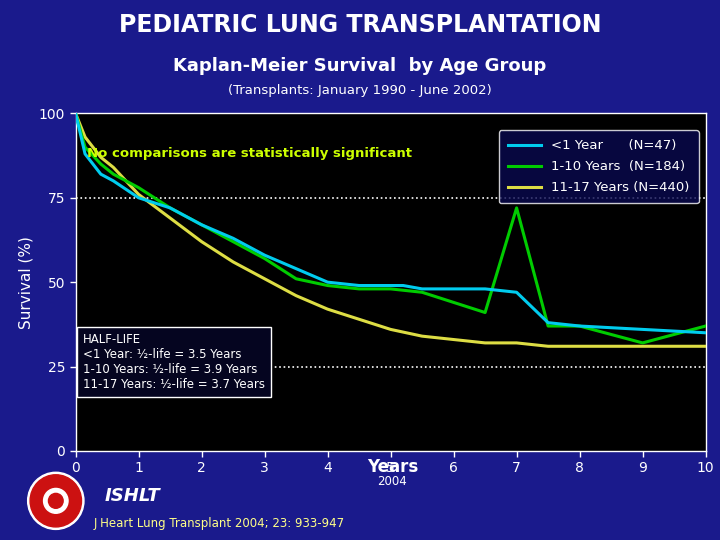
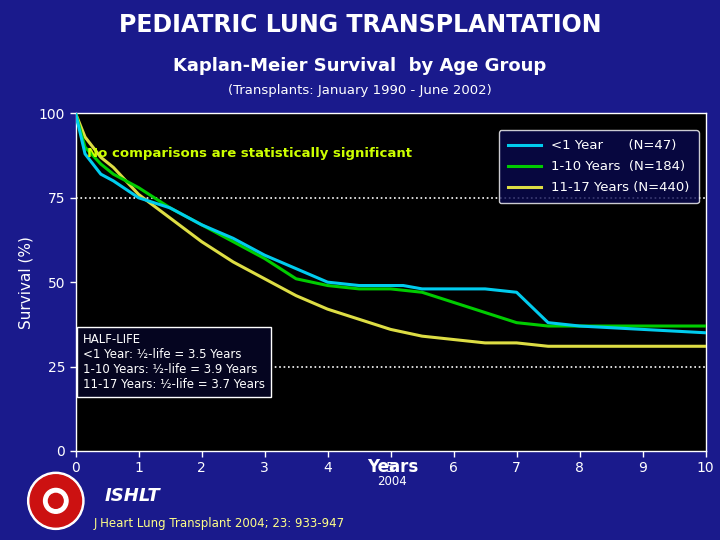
1-10 Years (N=184)/7: 72 -> 38
1-10 Years (N=184)/9: 32 -> 37
